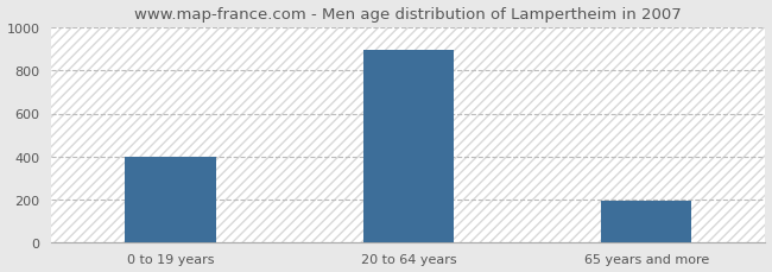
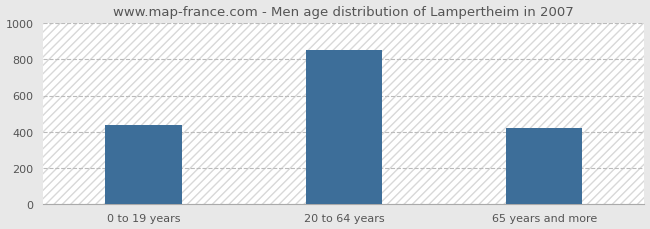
0 to 19 years: 400 -> 440
20 to 64 years: 890 -> 850
65 years and more: 200 -> 420
